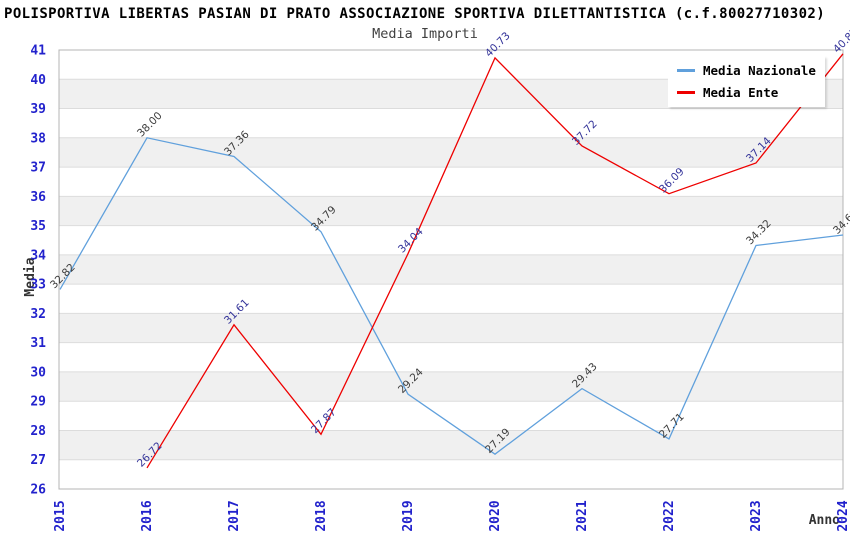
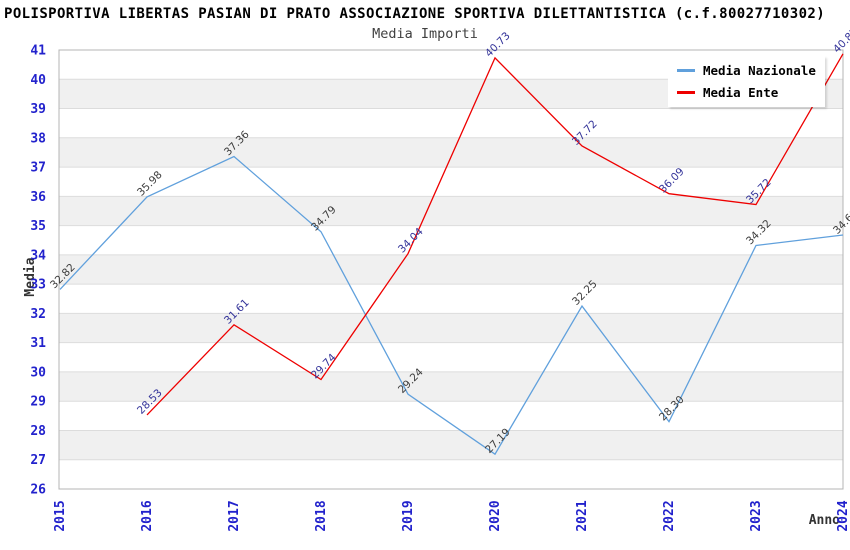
Media Nazionale/2016: 38.00 -> 35.98
Media Ente/2016: 26.72 -> 28.53
Media Ente/2018: 27.87 -> 29.74
Media Nazionale/2021: 29.43 -> 32.25
Media Nazionale/2022: 27.71 -> 28.30
Media Ente/2023: 37.14 -> 35.72
